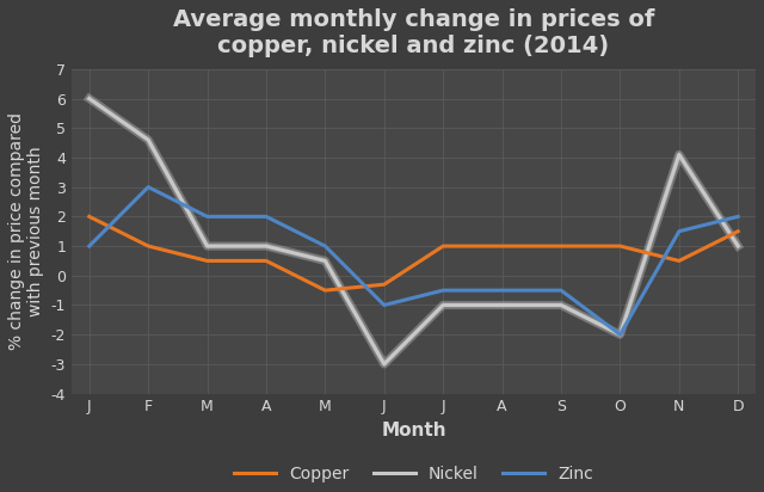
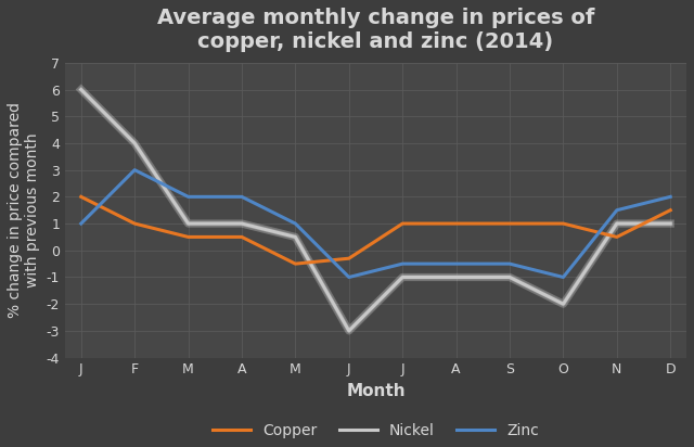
Nickel/F: 4.6 -> 4.0
Zinc/O: -2.0 -> -1.0
Nickel/N: 4.1 -> 1.0
